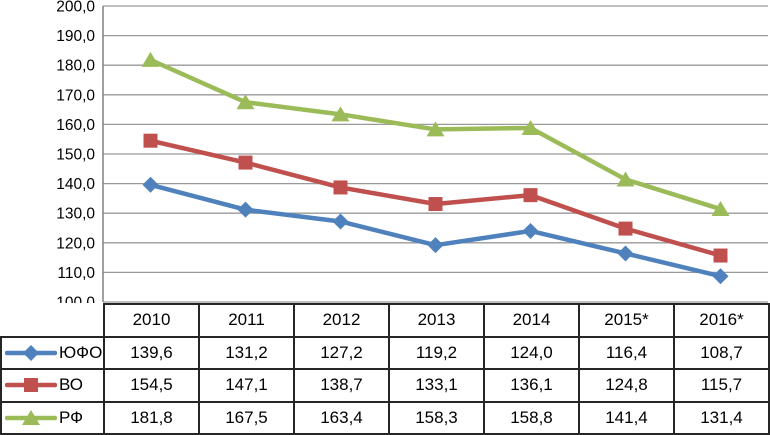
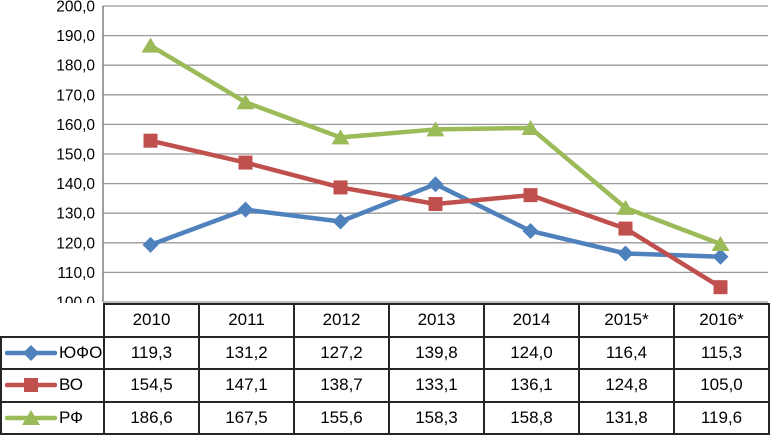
ЮФО/2010: 139,6 -> 119,3
РФ/2010: 181,8 -> 186,6
РФ/2012: 163,4 -> 155,6
ЮФО/2013: 119,2 -> 139,8
РФ/2015*: 141,4 -> 131,8
ЮФО/2016*: 108,7 -> 115,3
ВО/2016*: 115,7 -> 105,0
РФ/2016*: 131,4 -> 119,6
